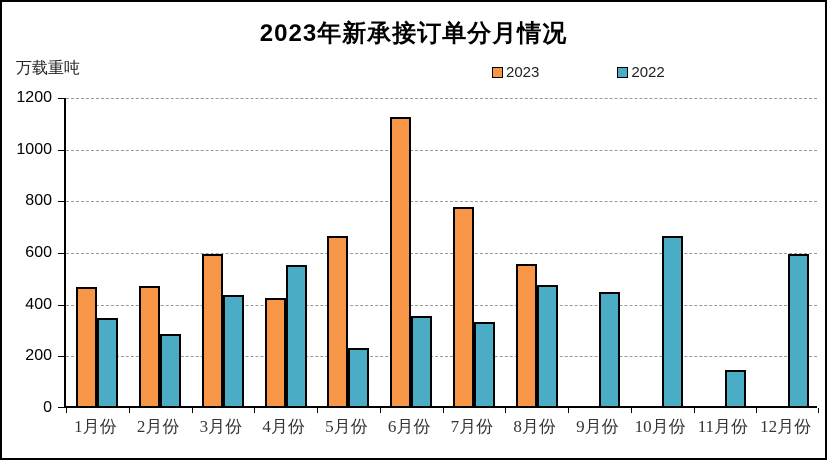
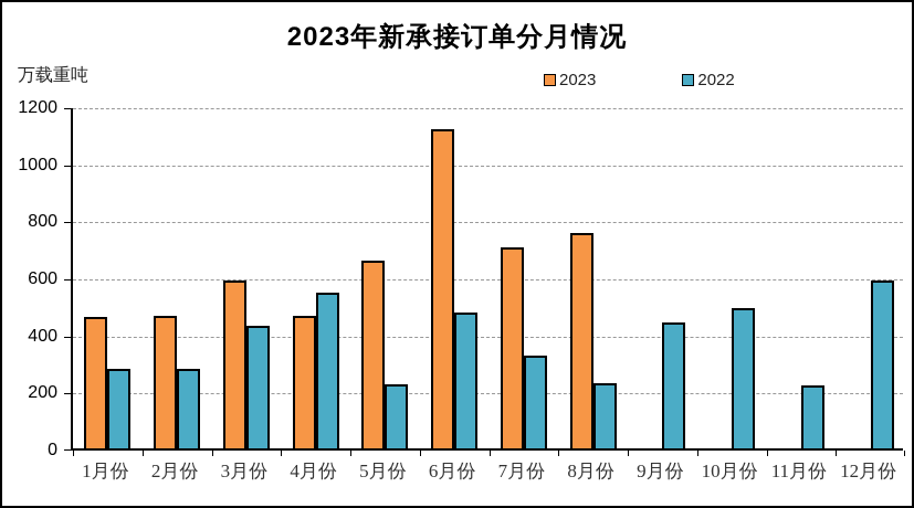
2022/1月份: 340 -> 280
2023/4月份: 420 -> 460
2022/6月份: 350 -> 480
2023/7月份: 770 -> 700
2023/8月份: 550 -> 760
2022/8月份: 470 -> 230
2022/10月份: 660 -> 490
2022/11月份: 140 -> 220
